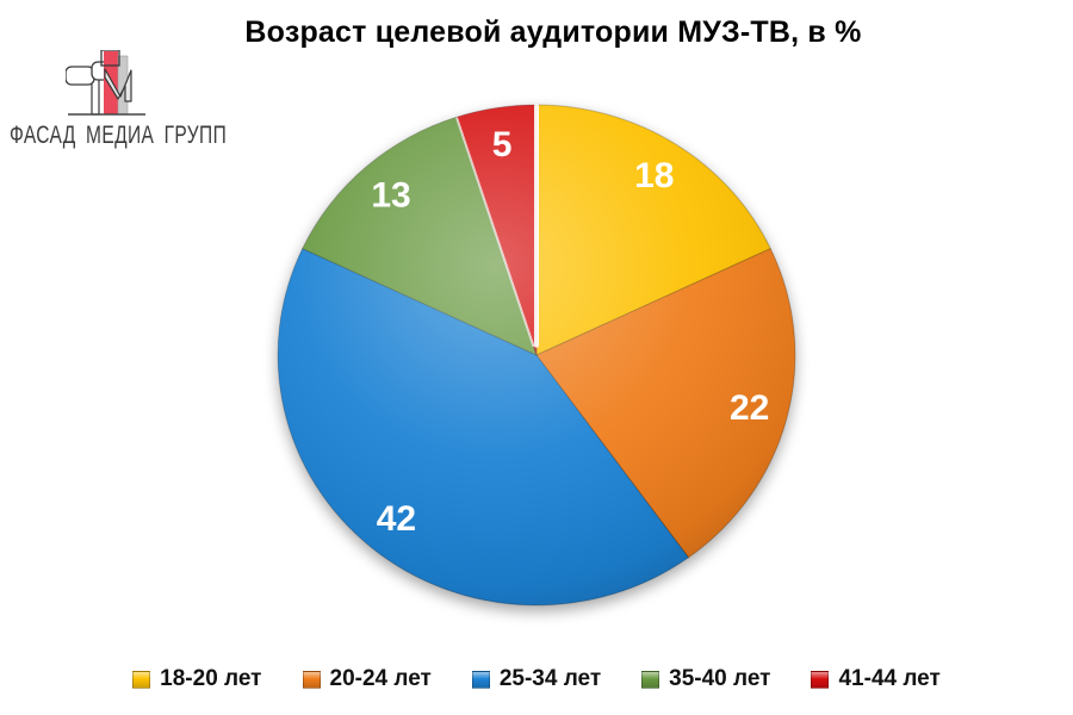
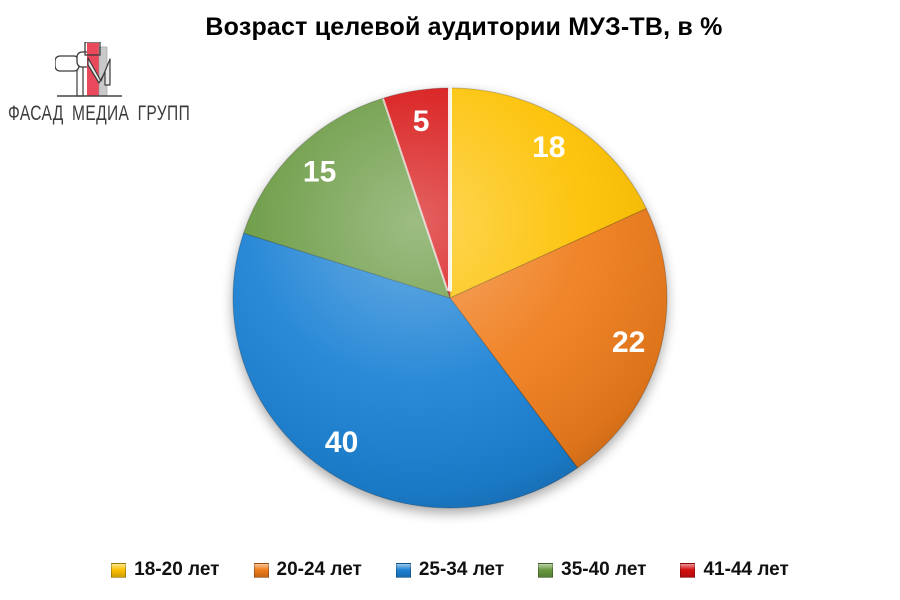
25-34 лет: 42 -> 40
35-40 лет: 13 -> 15
